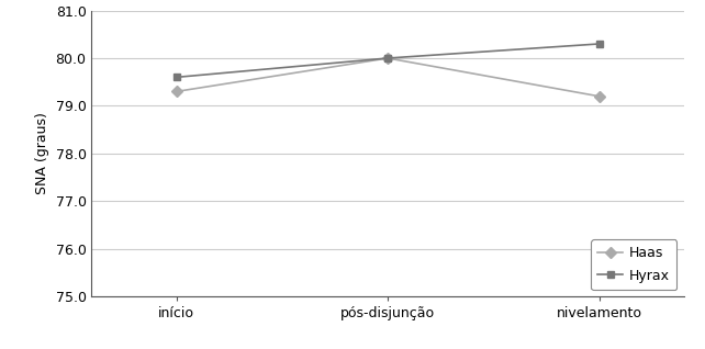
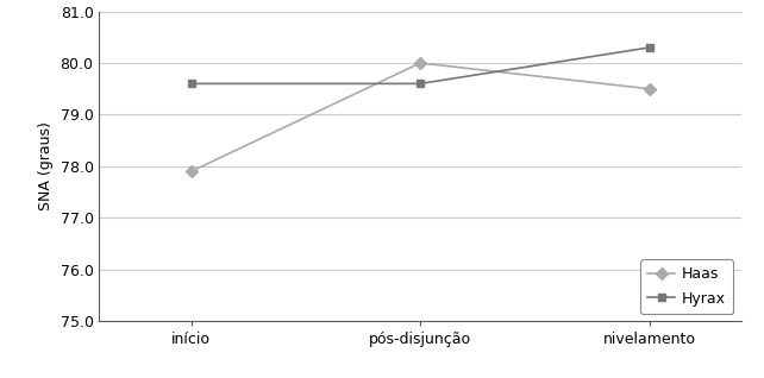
Haas/início: 79.3 -> 77.9
Hyrax/pós-disjunção: 80.0 -> 79.6
Haas/nivelamento: 79.2 -> 79.5
